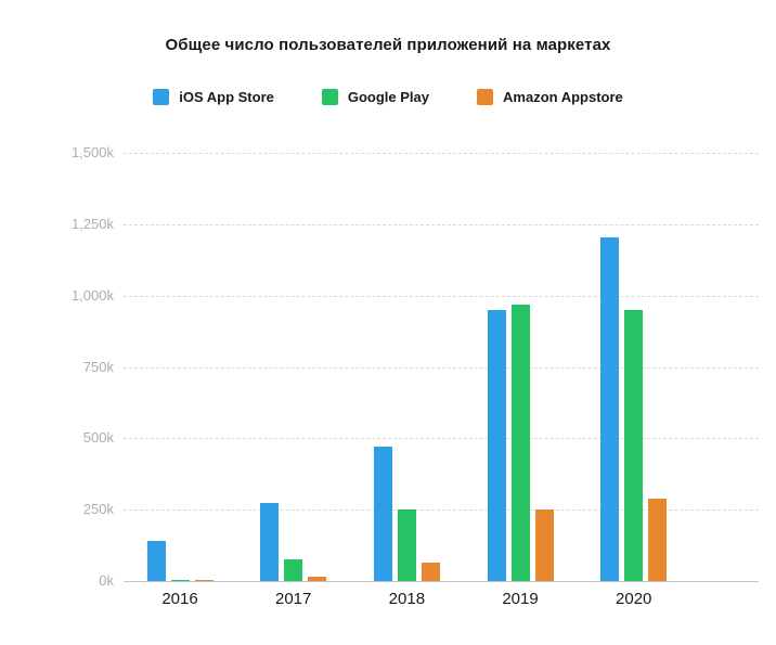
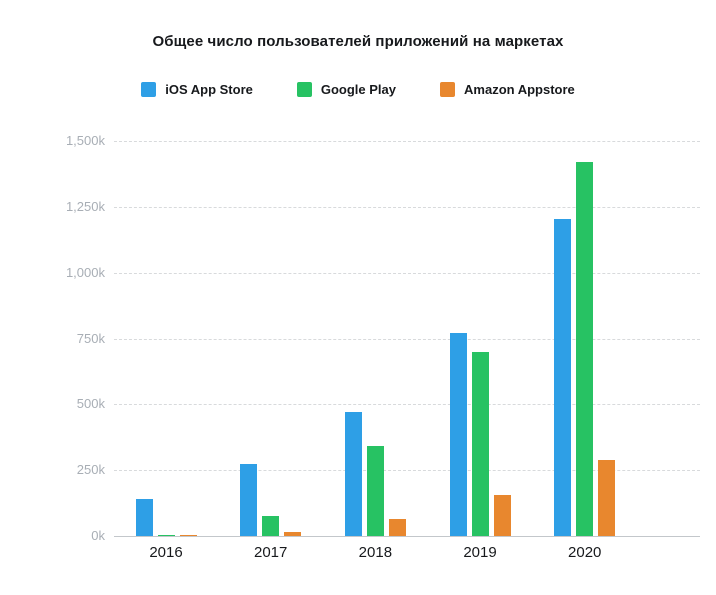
Google Play/2018: 250k -> 340k
iOS App Store/2019: 950k -> 770k
Google Play/2019: 970k -> 700k
Amazon Appstore/2019: 250k -> 160k
Google Play/2020: 950k -> 1420k
